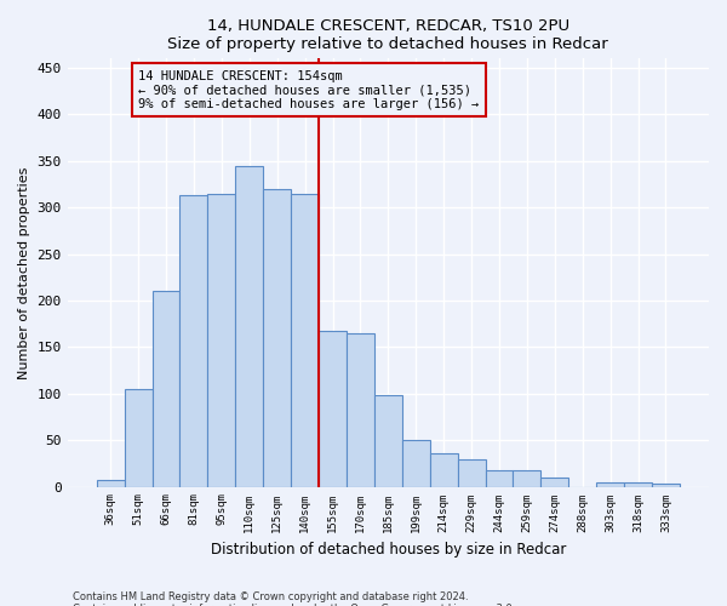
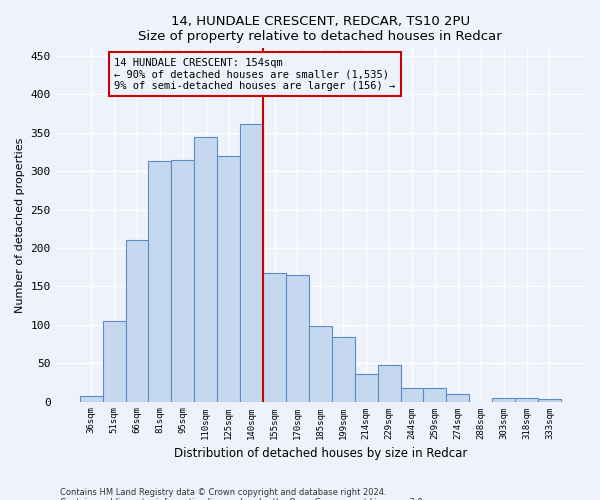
140sqm: 314 -> 362
199sqm: 50 -> 84
229sqm: 30 -> 48
